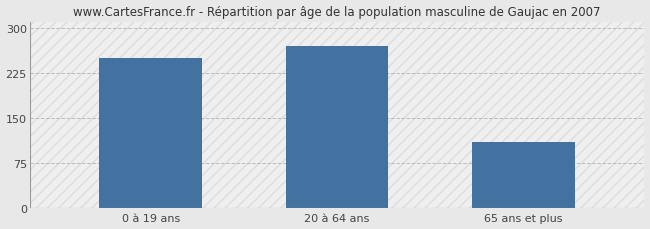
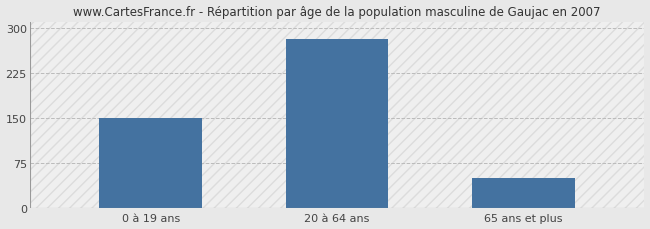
0 à 19 ans: 250 -> 150
20 à 64 ans: 270 -> 281
65 ans et plus: 110 -> 50
